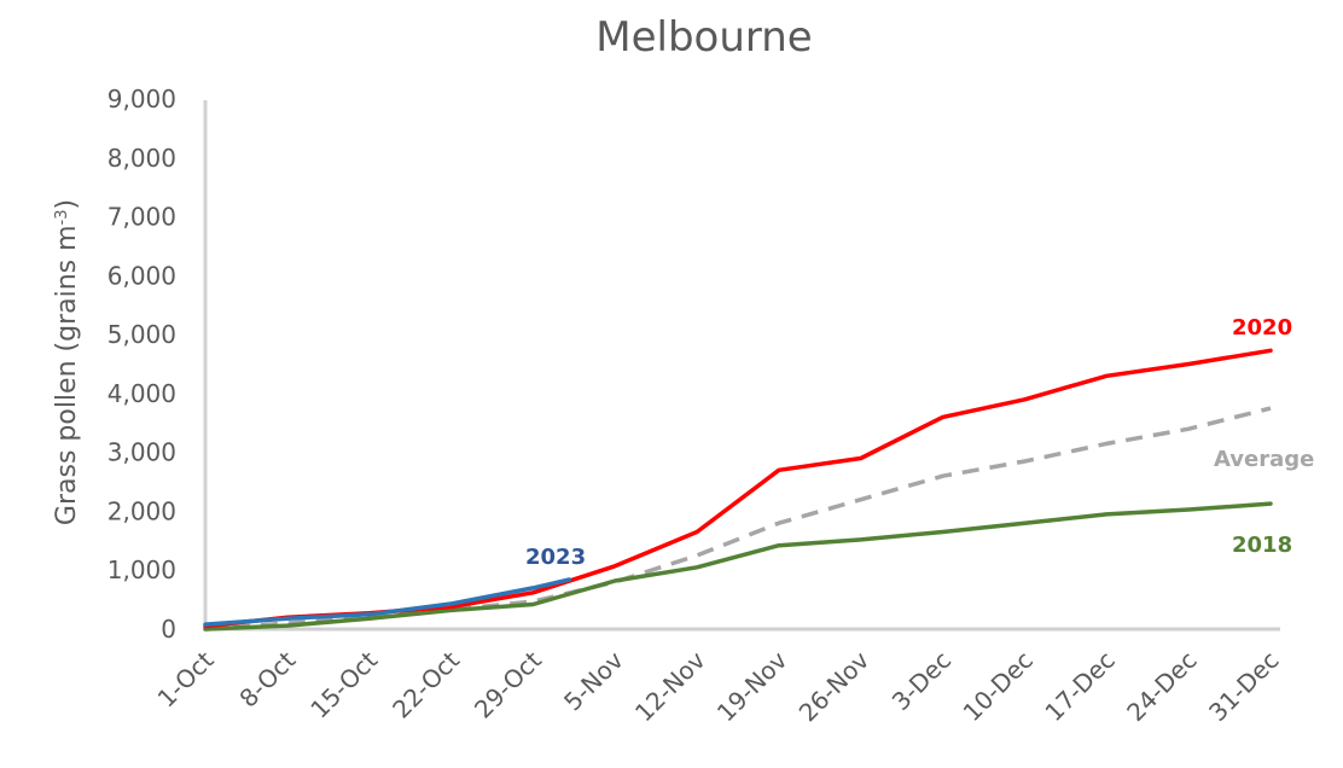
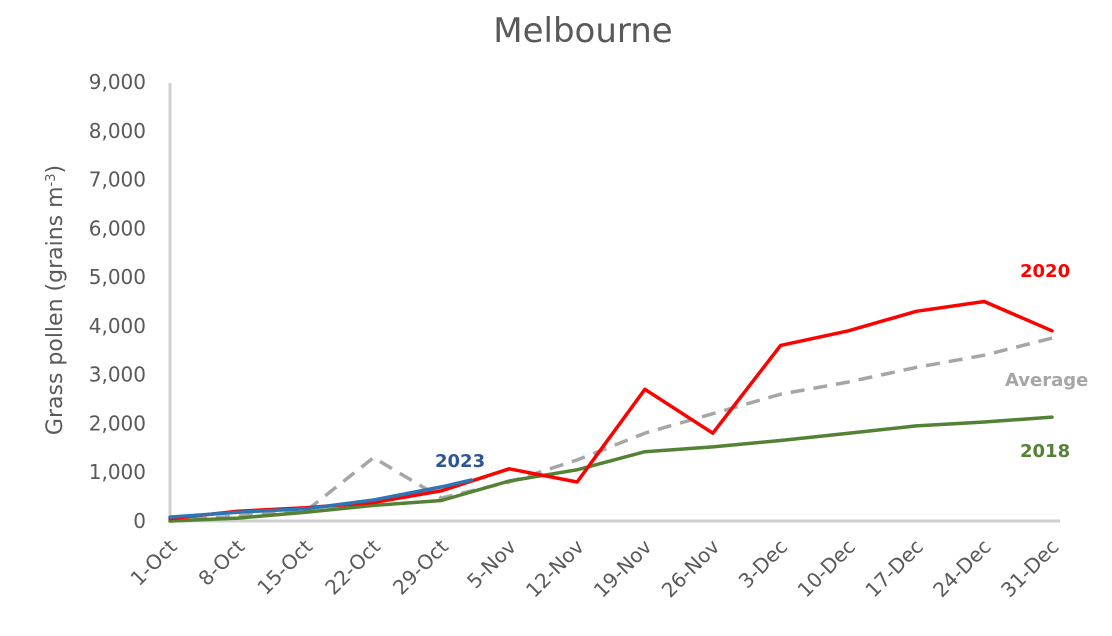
Average/22-Oct: 300 -> 1300
2020/12-Nov: 1600 -> 800
2020/26-Nov: 2900 -> 1800
2020/31-Dec: 4700 -> 3900
